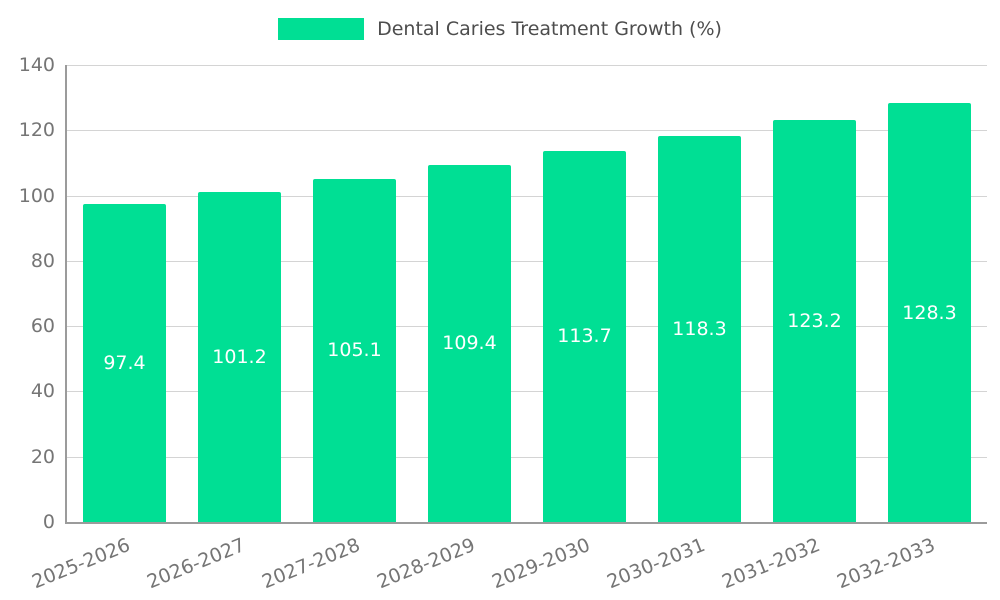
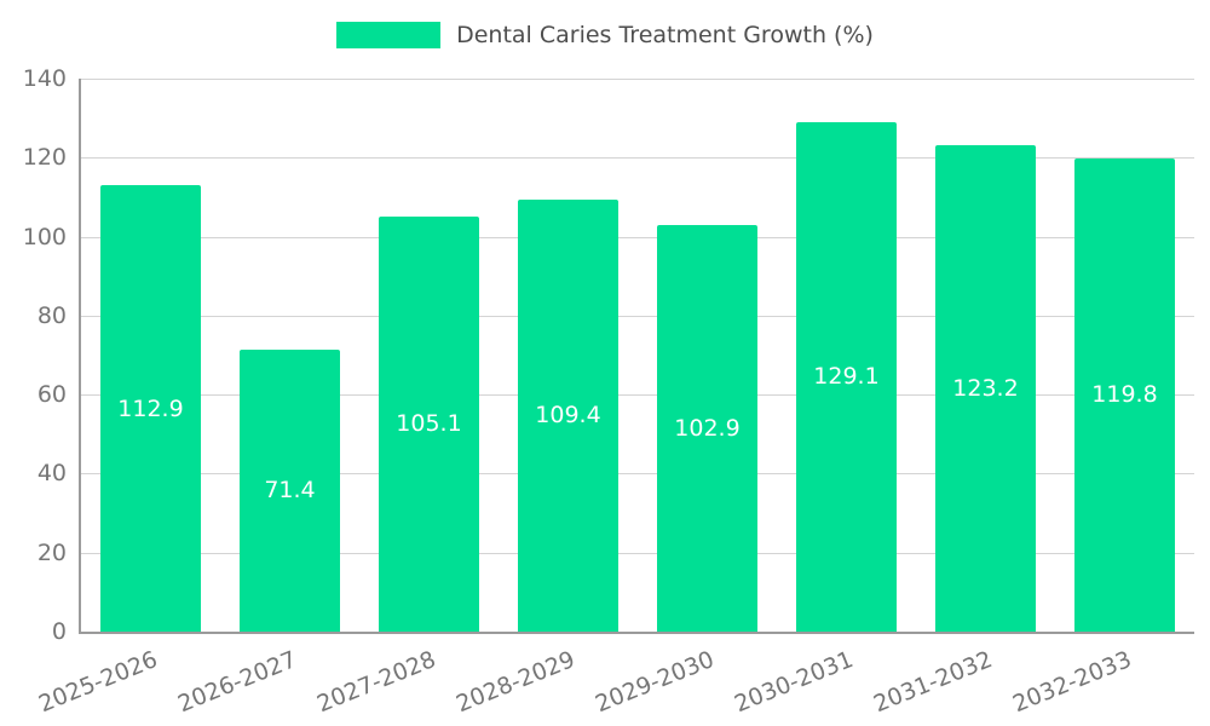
2025-2026: 97.4 -> 112.9
2026-2027: 101.2 -> 71.4
2029-2030: 113.7 -> 102.9
2030-2031: 118.3 -> 129.1
2032-2033: 128.3 -> 119.8
